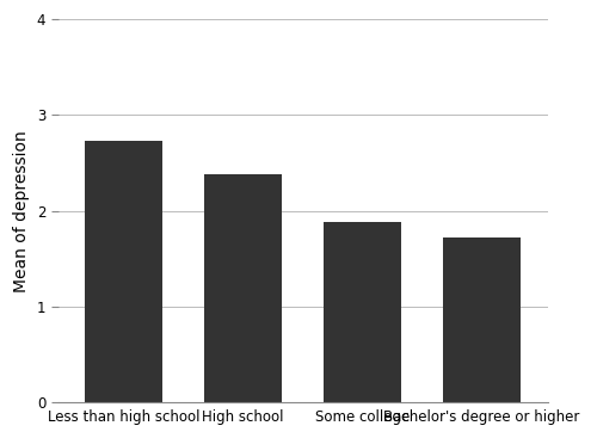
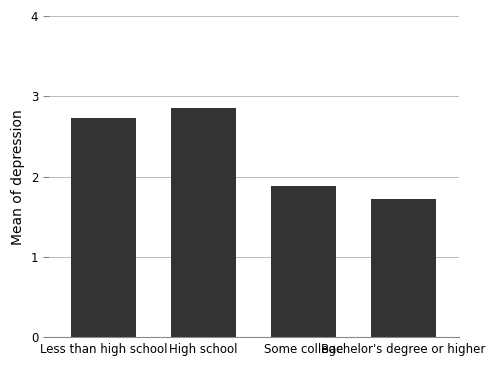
High school: 2.38 -> 2.86
